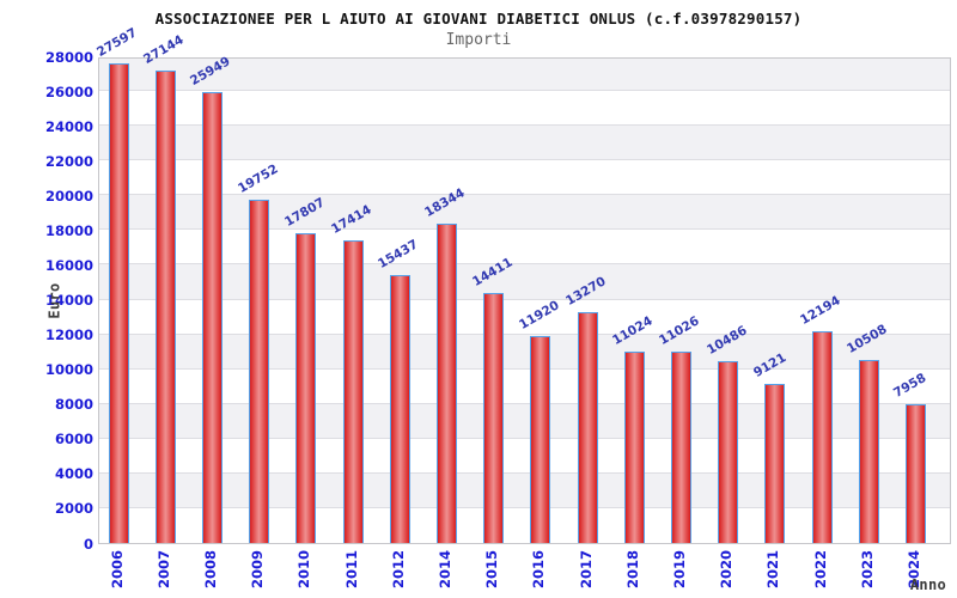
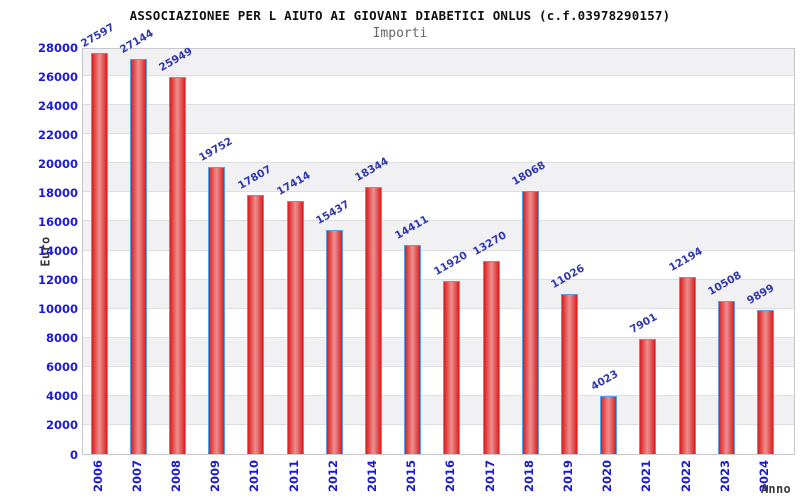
2018: 11024 -> 18068
2020: 10486 -> 4023
2021: 9121 -> 7901
2024: 7958 -> 9899
